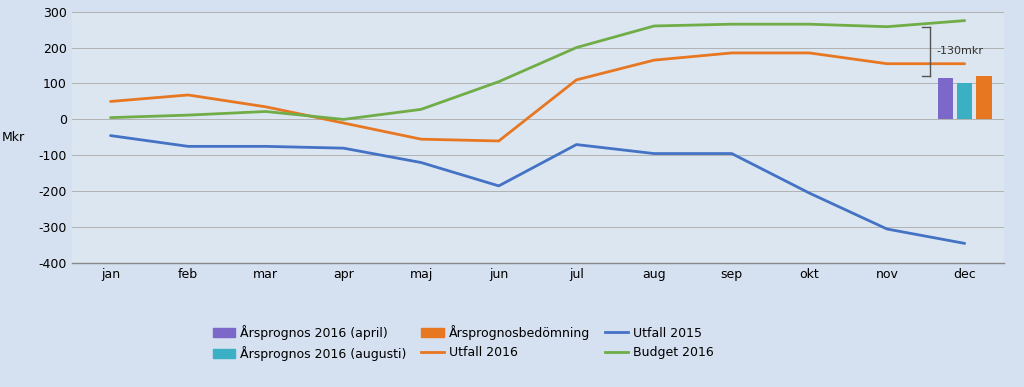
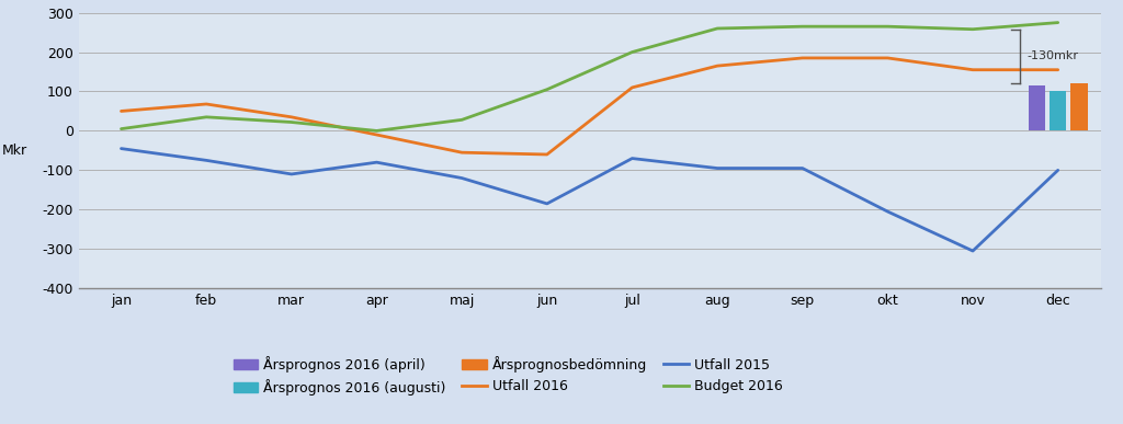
Budget 2016/feb: 12 -> 35
Utfall 2015/mar: -75 -> -110
Utfall 2015/dec: -345 -> -100
